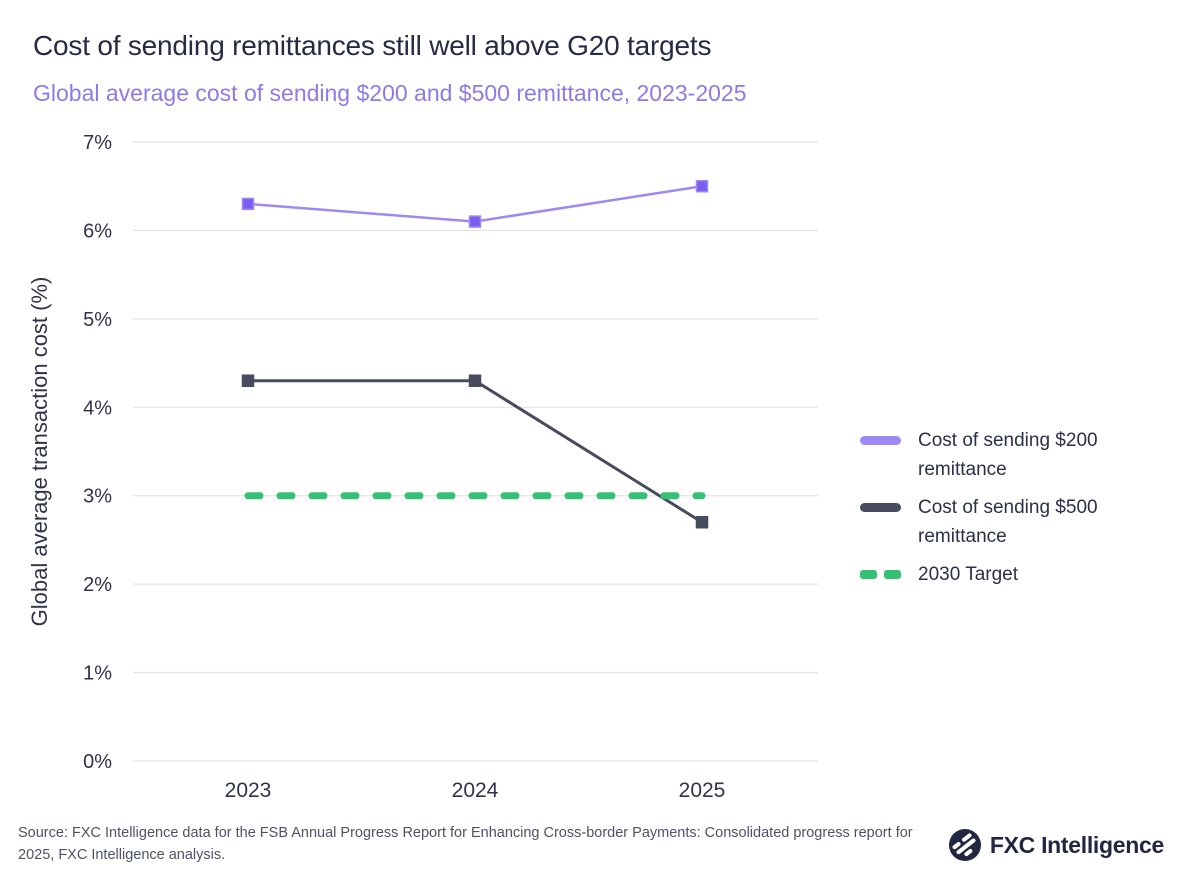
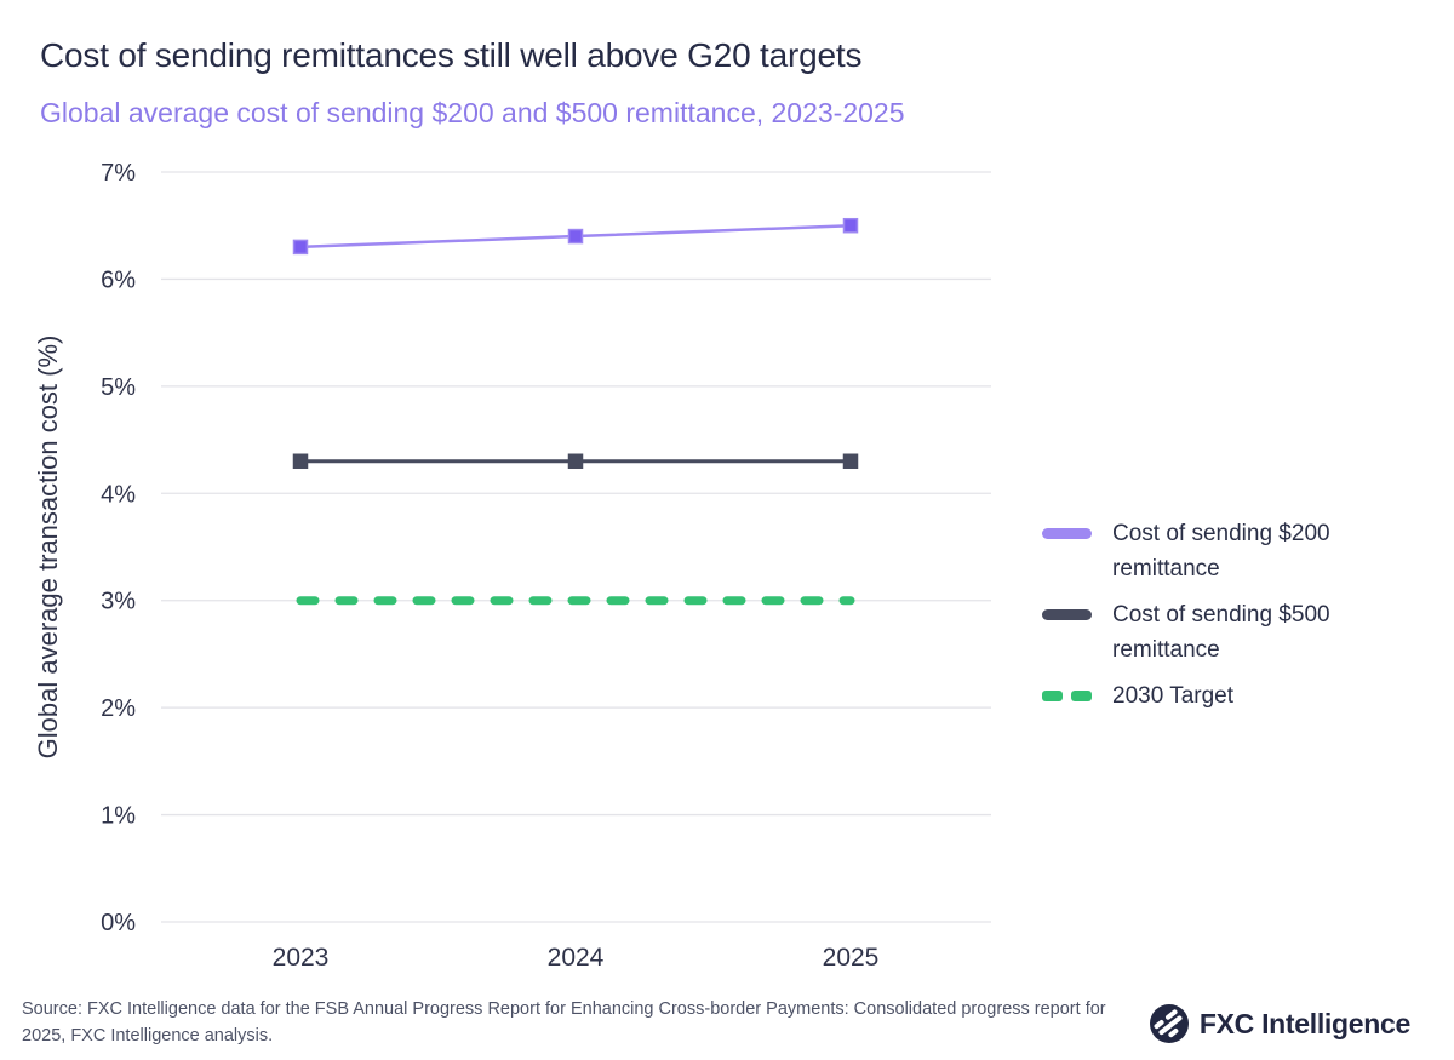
Cost of sending $200 remittance/2024: 6.1% -> 6.4%
Cost of sending $500 remittance/2025: 2.7% -> 4.3%
